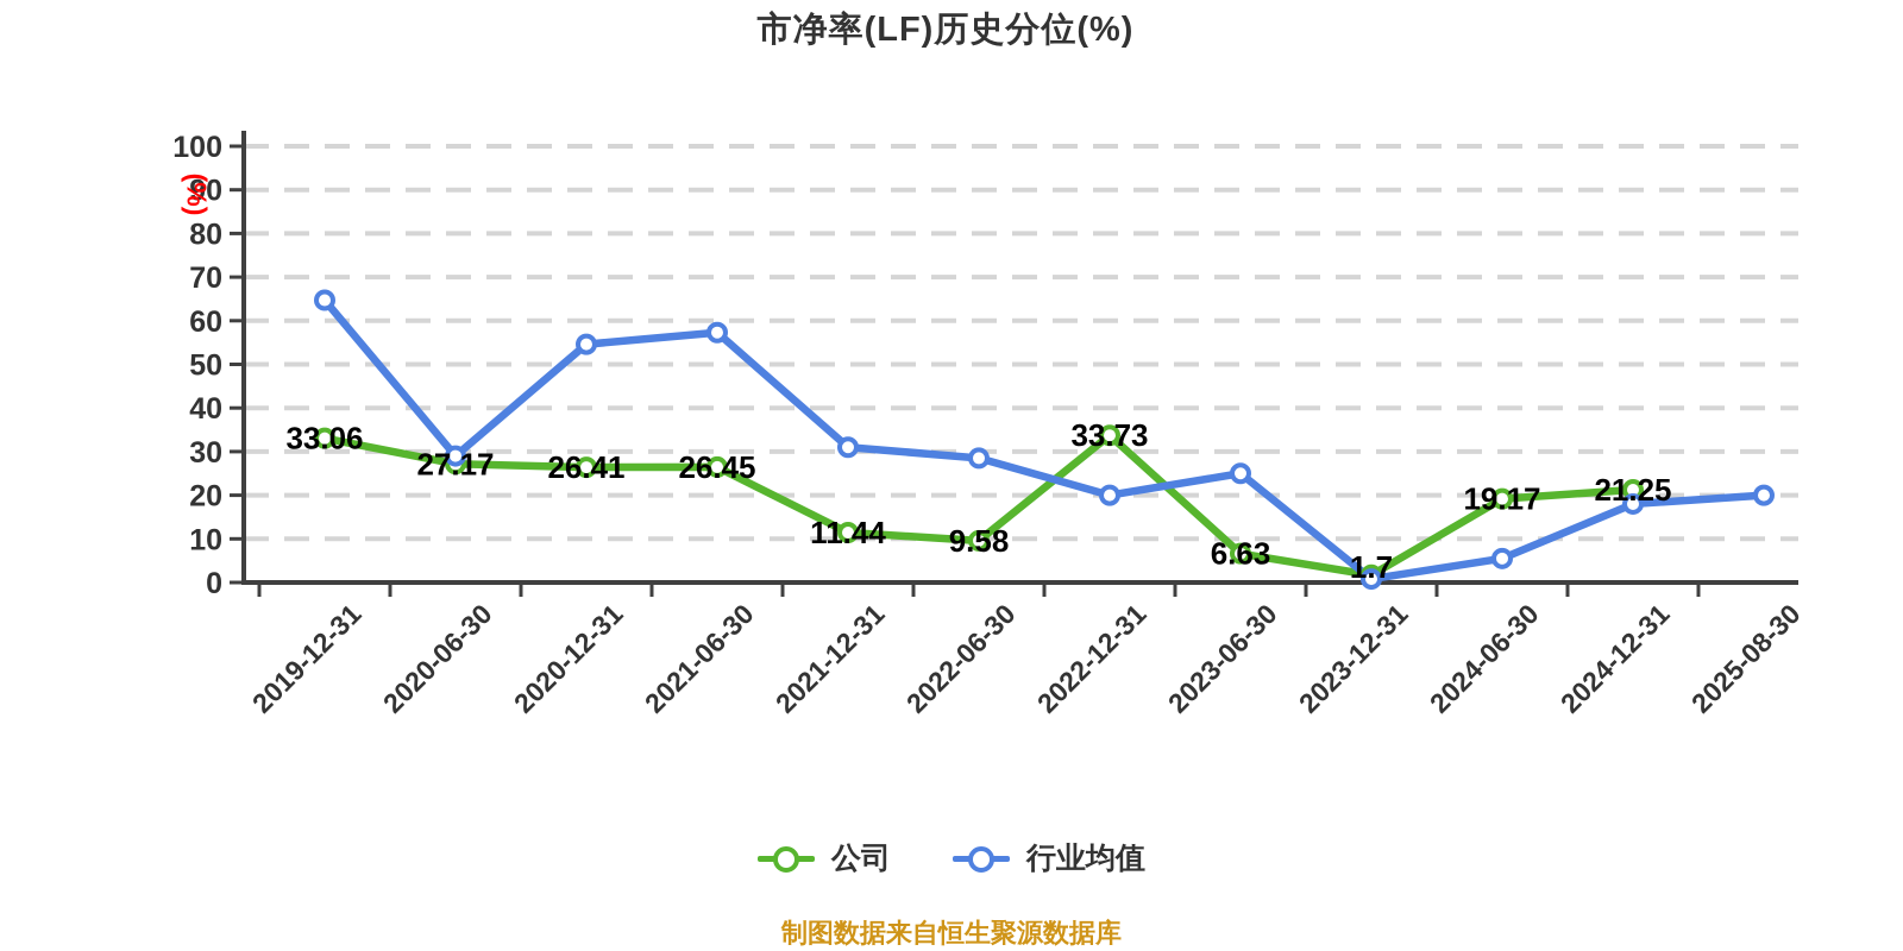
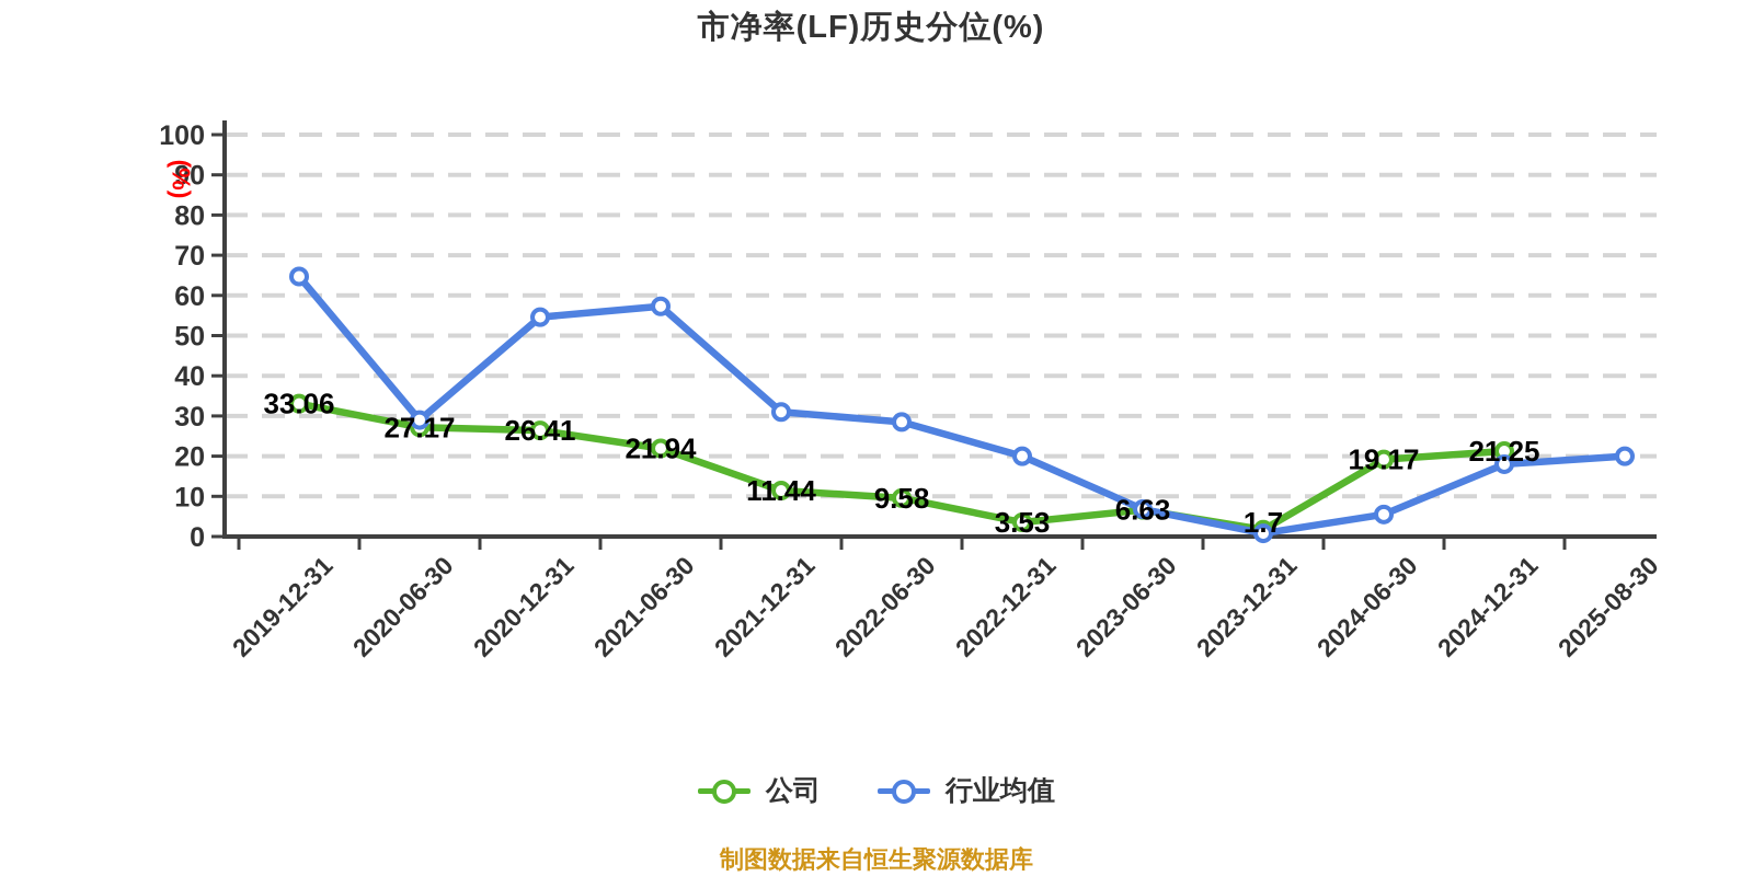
公司/2021-06-30: 26.45 -> 21.94
公司/2022-12-31: 33.73 -> 3.53
行业均值/2023-06-30: 25 -> 7
